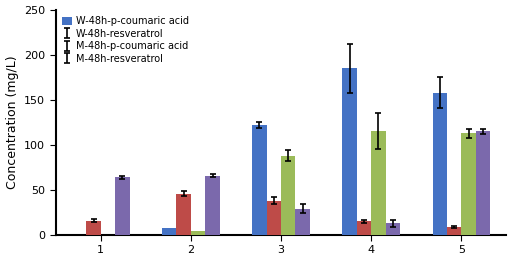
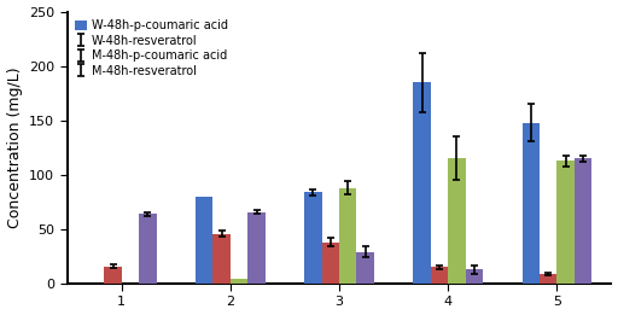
W-48h-p-coumaric acid/2: 8 -> 80
W-48h-p-coumaric acid/3: 122 -> 84
W-48h-p-coumaric acid/5: 158 -> 148
